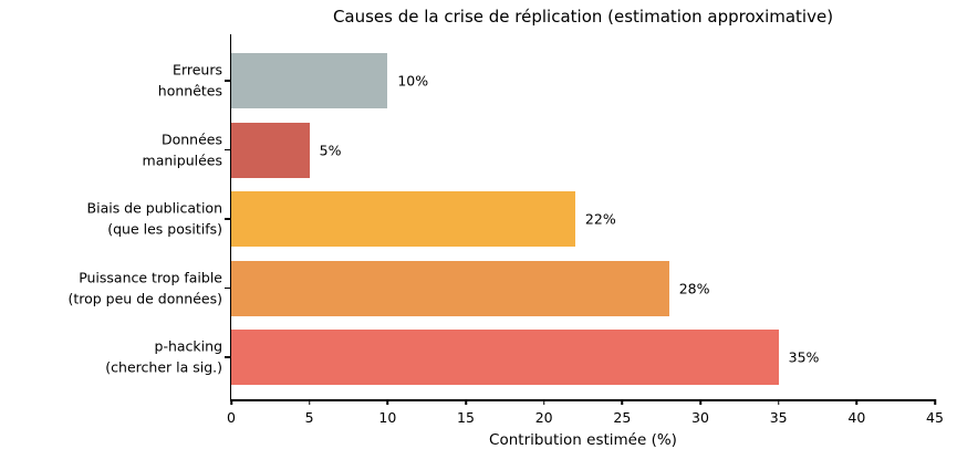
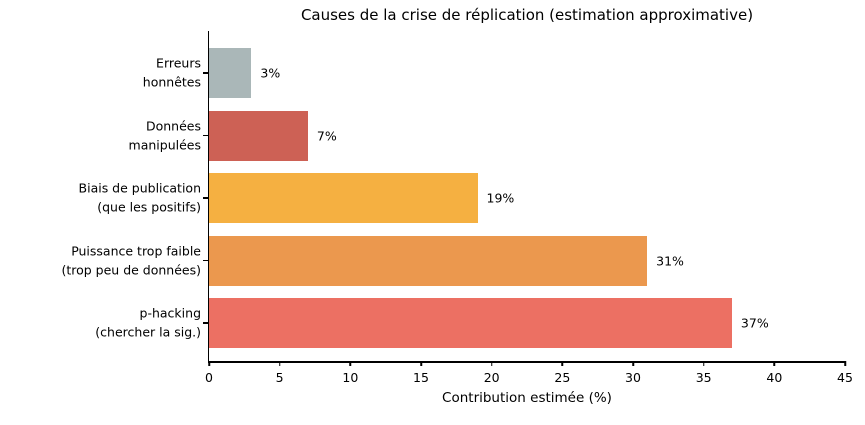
Erreurs honnêtes: 10% -> 3%
Données manipulées: 5% -> 7%
Biais de publication (que les positifs): 22% -> 19%
Puissance trop faible (trop peu de données): 28% -> 31%
p-hacking (chercher la sig.): 35% -> 37%
